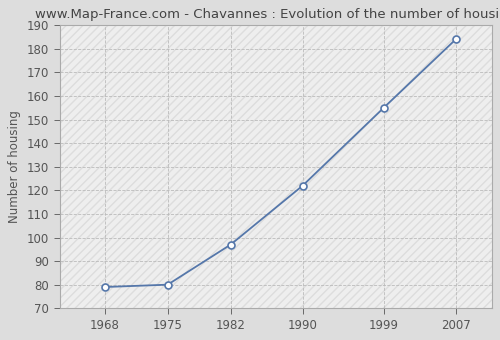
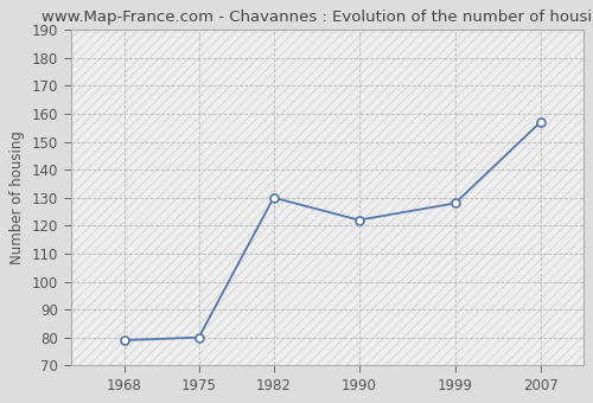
1982: 97 -> 130
1999: 155 -> 128
2007: 184 -> 157
